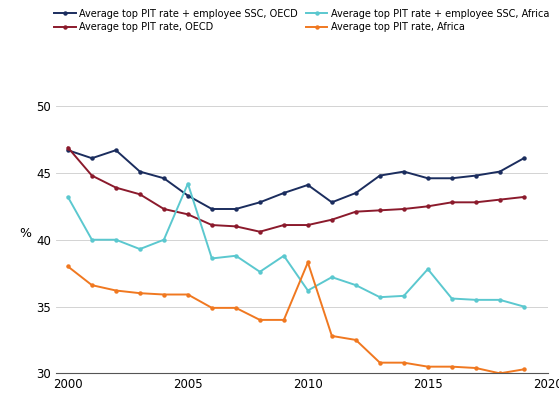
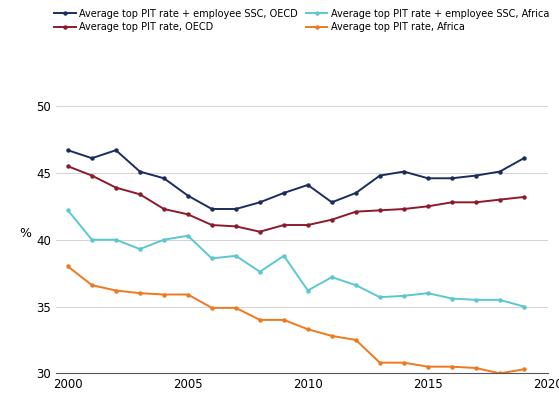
Average top PIT rate, OECD/2000: 46.9 -> 45.5
Average top PIT rate + employee SSC, Africa/2000: 43.2 -> 42.2
Average top PIT rate + employee SSC, Africa/2005: 44.2 -> 40.3
Average top PIT rate, Africa/2010: 38.3 -> 33.3
Average top PIT rate + employee SSC, Africa/2015: 37.8 -> 36.0
